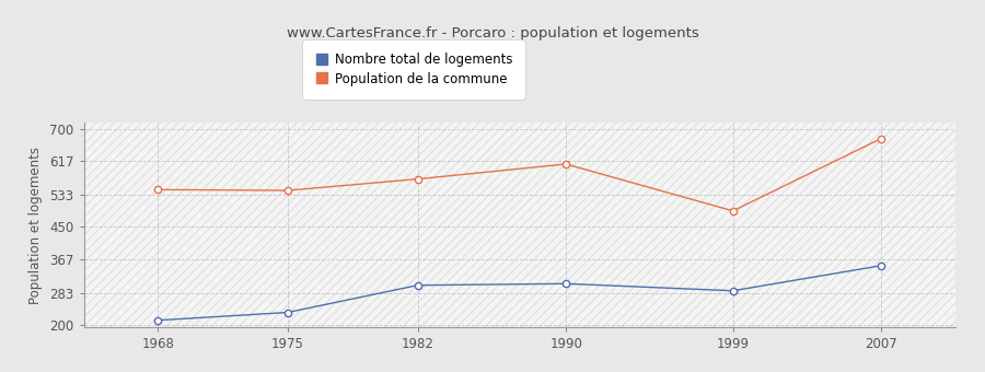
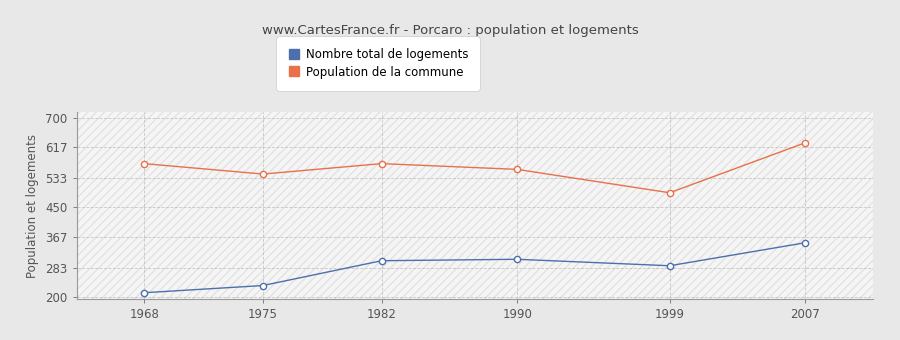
Population de la commune/1968: 545 -> 572
Population de la commune/1990: 610 -> 556
Population de la commune/2007: 675 -> 630
